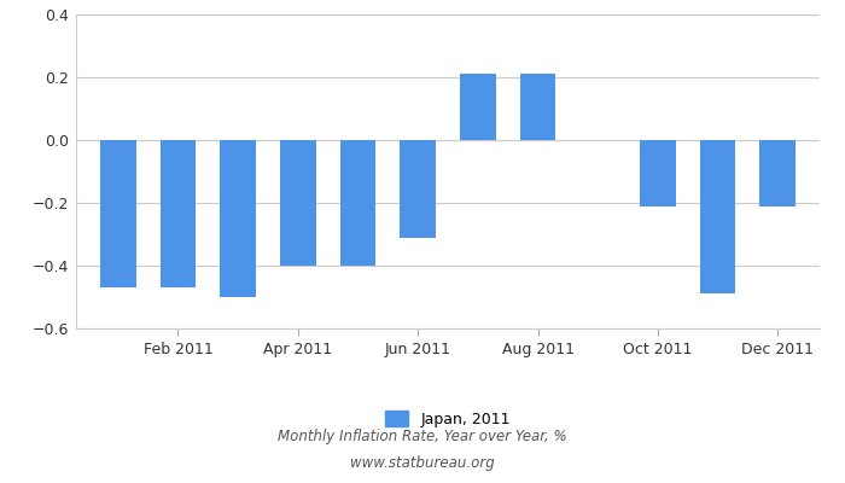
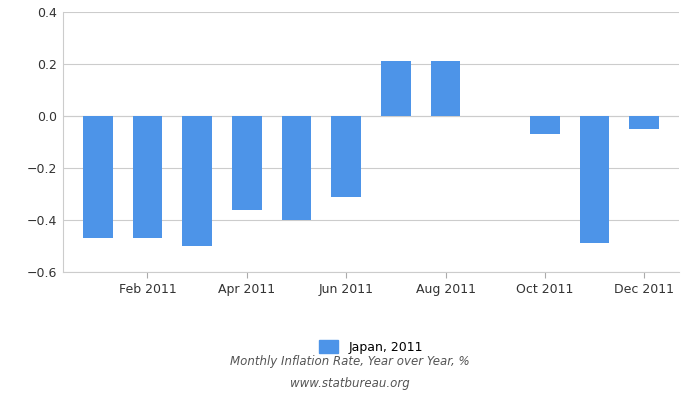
Apr 2011: -0.40 -> -0.36
Oct 2011: -0.21 -> -0.07
Dec 2011: -0.21 -> -0.05
